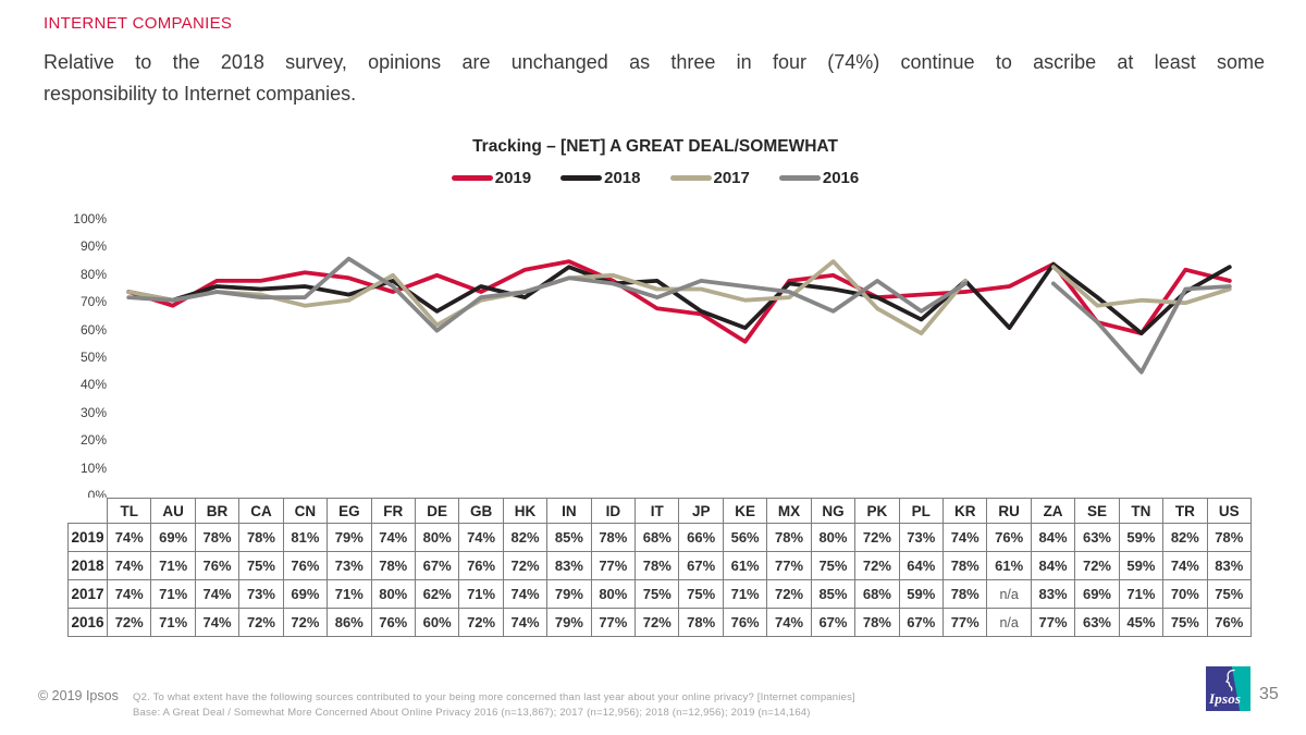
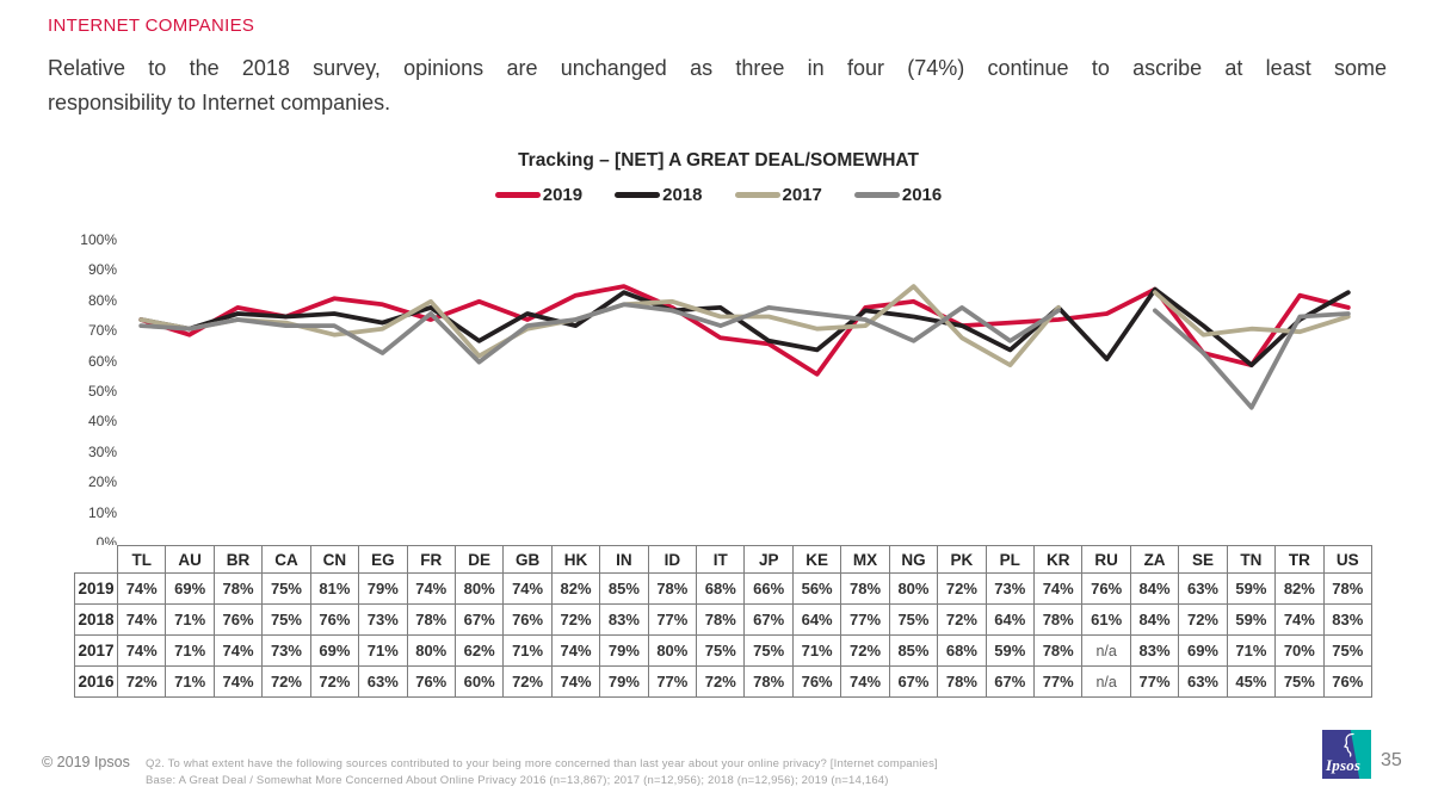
2019/CA: 78% -> 75%
2016/EG: 86% -> 63%
2018/KE: 61% -> 64%
